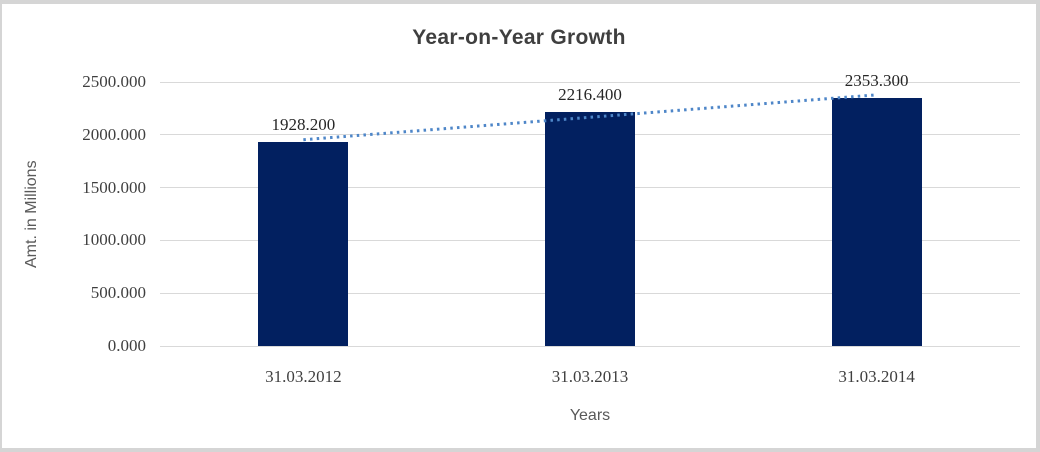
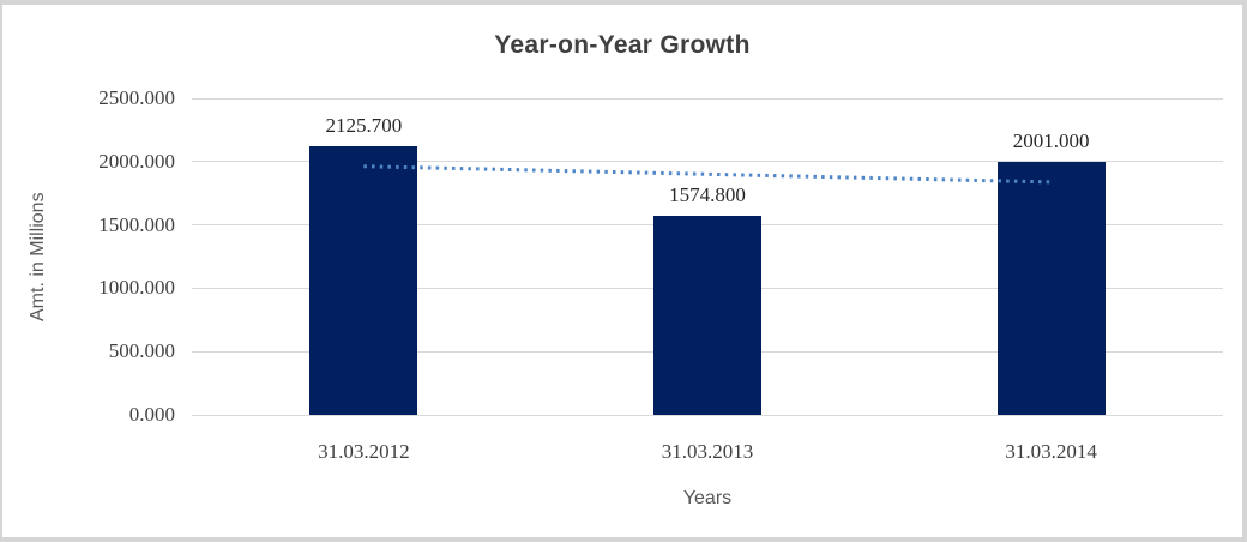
31.03.2012: 1928.200 -> 2125.700
31.03.2013: 2216.400 -> 1574.800
31.03.2014: 2353.300 -> 2001.000
